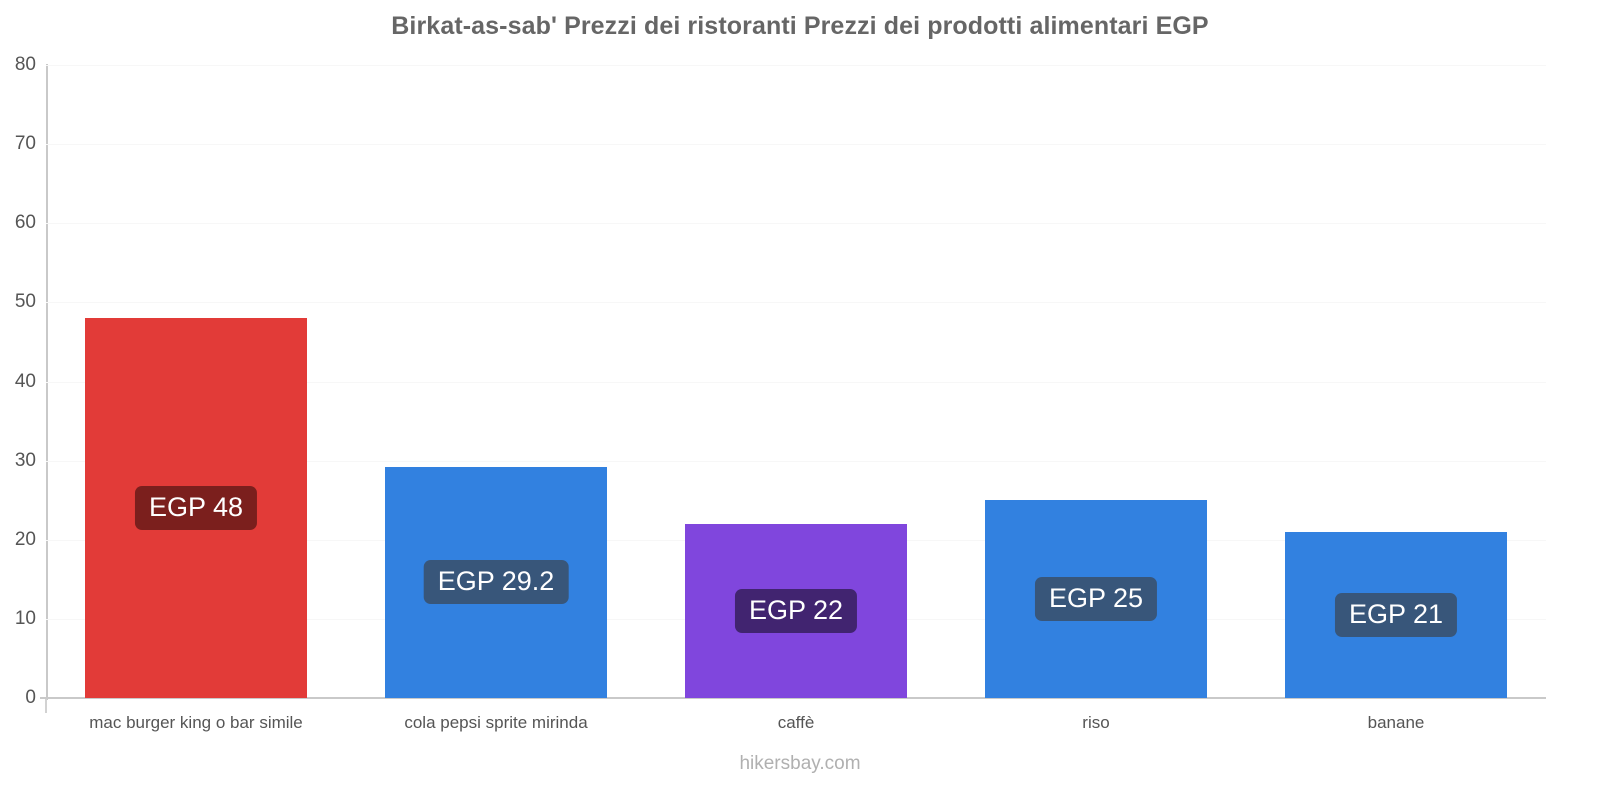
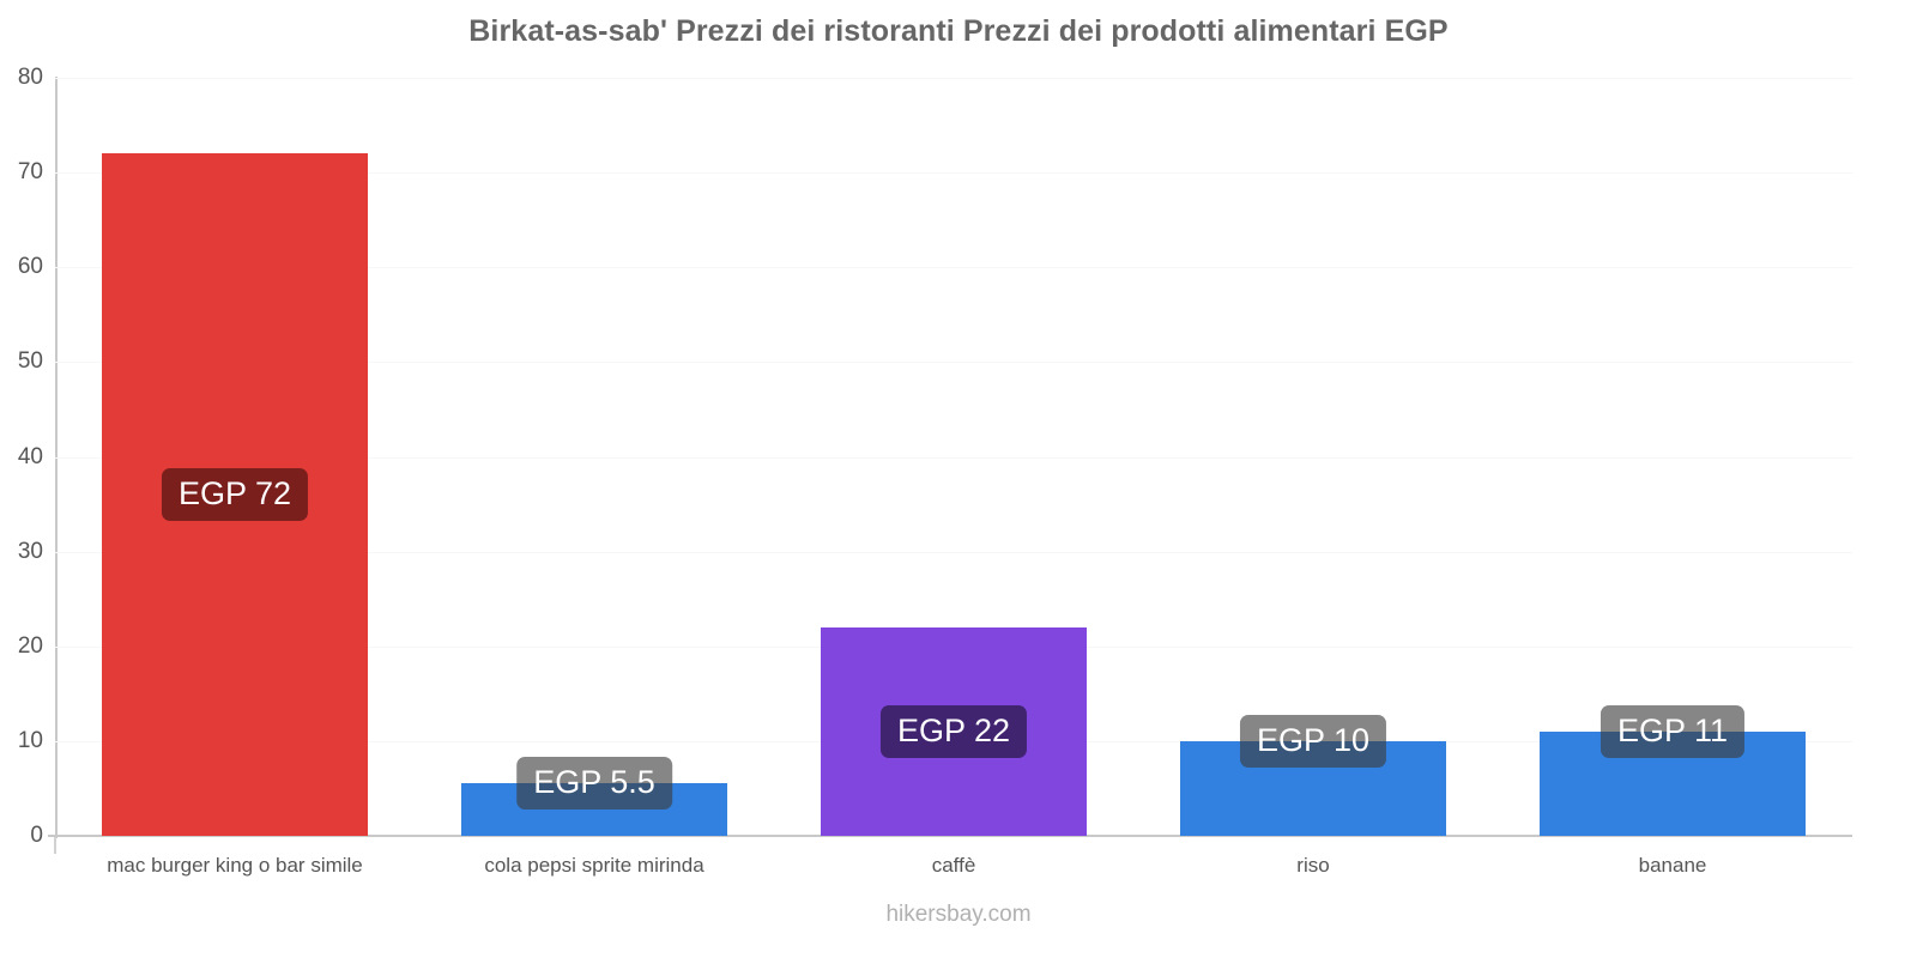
mac burger king o bar simile: 48 -> 72
cola pepsi sprite mirinda: 29.2 -> 5.5
riso: 25 -> 10
banane: 21 -> 11
